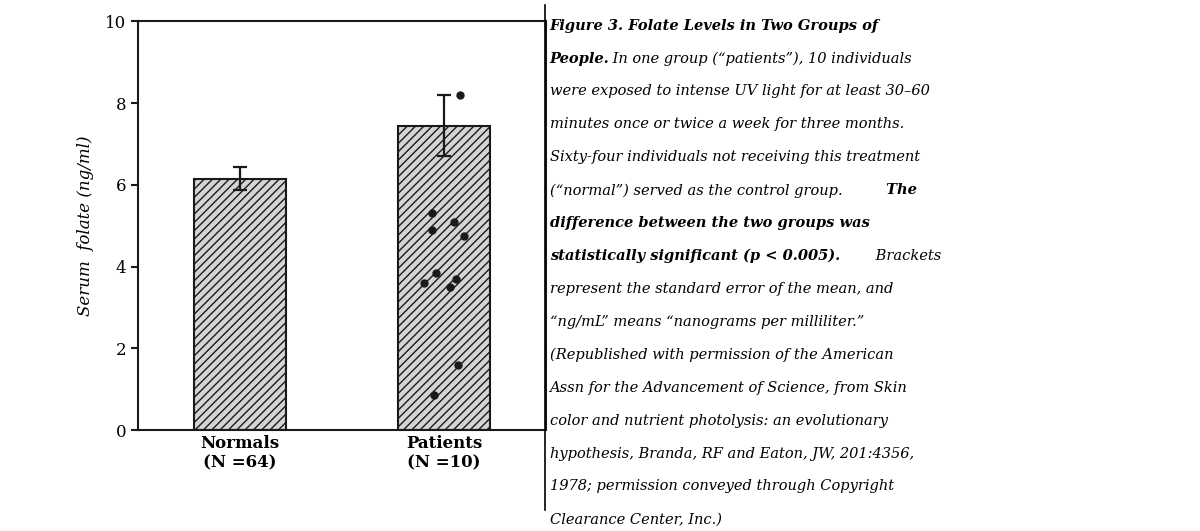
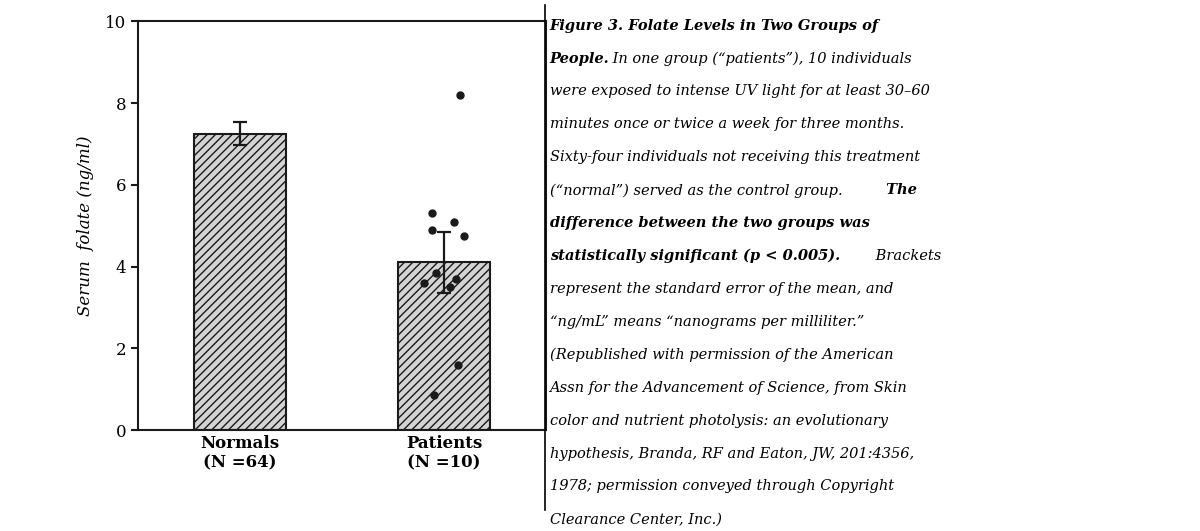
Normals (N =64): 6.15 -> 7.25
Patients (N =10): 7.45 -> 4.10
